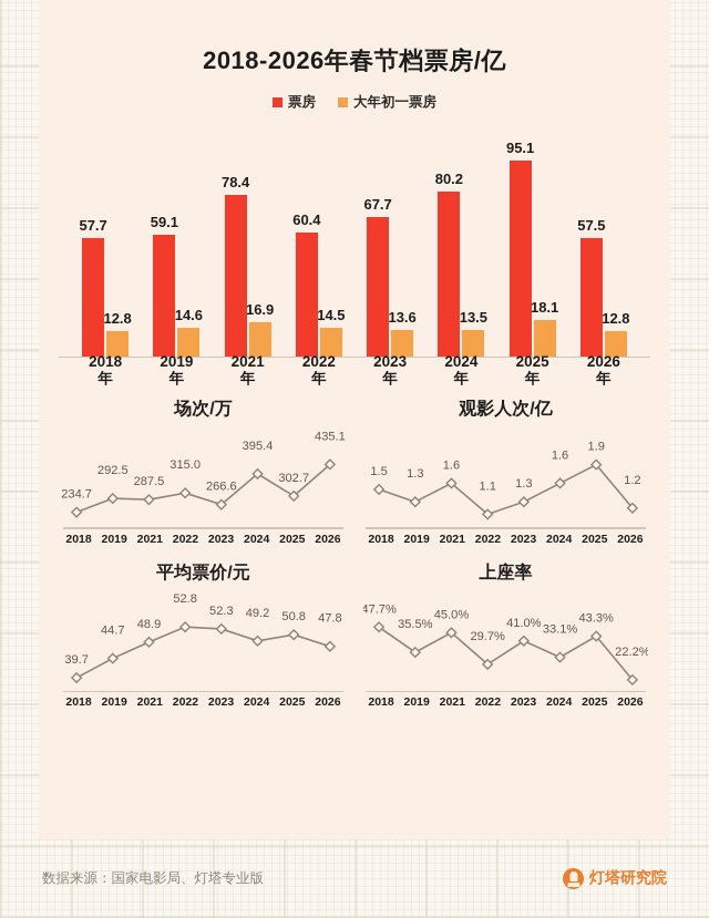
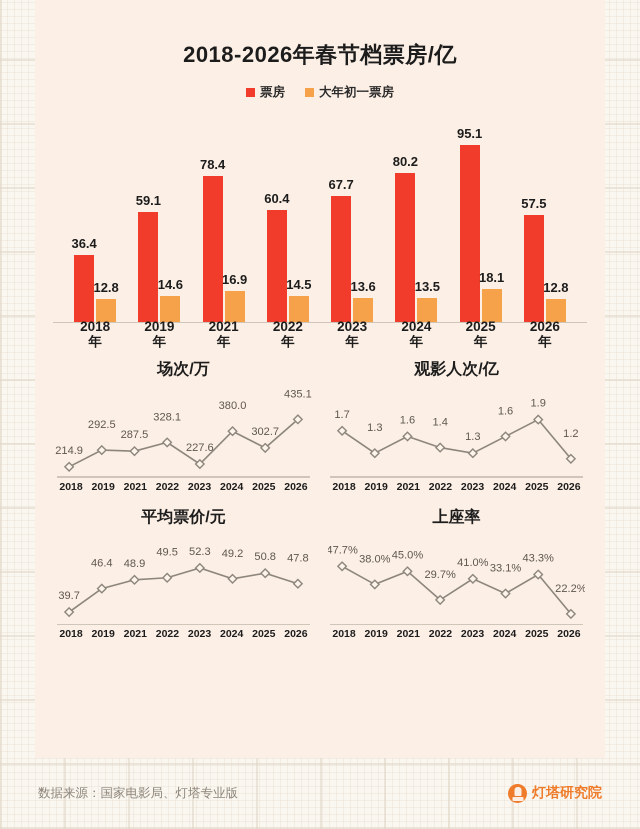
2018-2026年春节档票房/亿/票房/2018年: 57.7 -> 36.4
场次/万/2018: 234.7 -> 214.9
场次/万/2022: 315.0 -> 328.1
场次/万/2023: 266.6 -> 227.6
场次/万/2024: 395.4 -> 380.0
观影人次/亿/2018: 1.5 -> 1.7
观影人次/亿/2022: 1.1 -> 1.4
平均票价/元/2019: 44.7 -> 46.4
平均票价/元/2022: 52.8 -> 49.5
上座率/2019: 35.5% -> 38.0%
